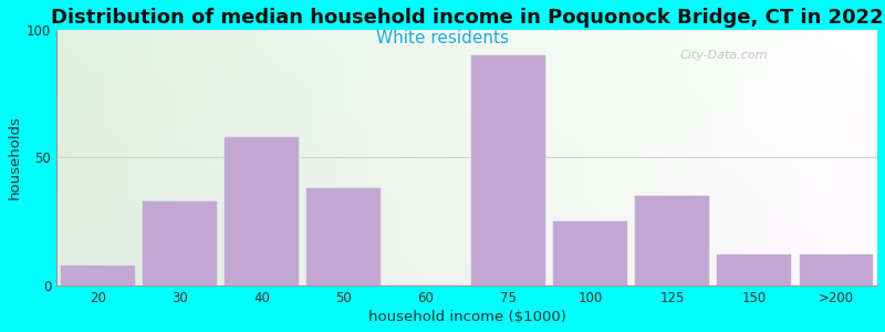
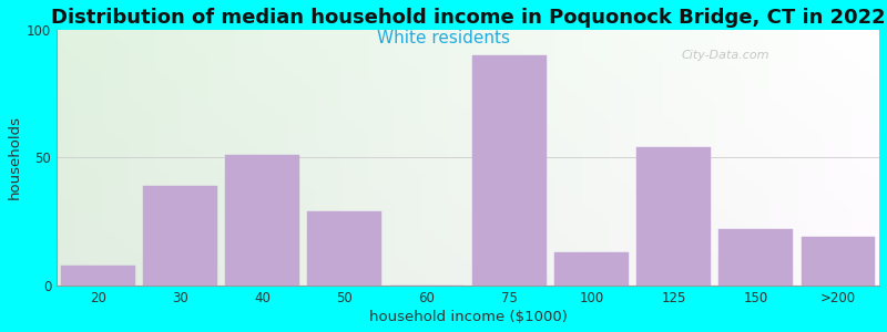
30: 33 -> 39
40: 58 -> 51
50: 38 -> 29
100: 25 -> 13
125: 35 -> 54
150: 12 -> 22
>200: 12 -> 19
